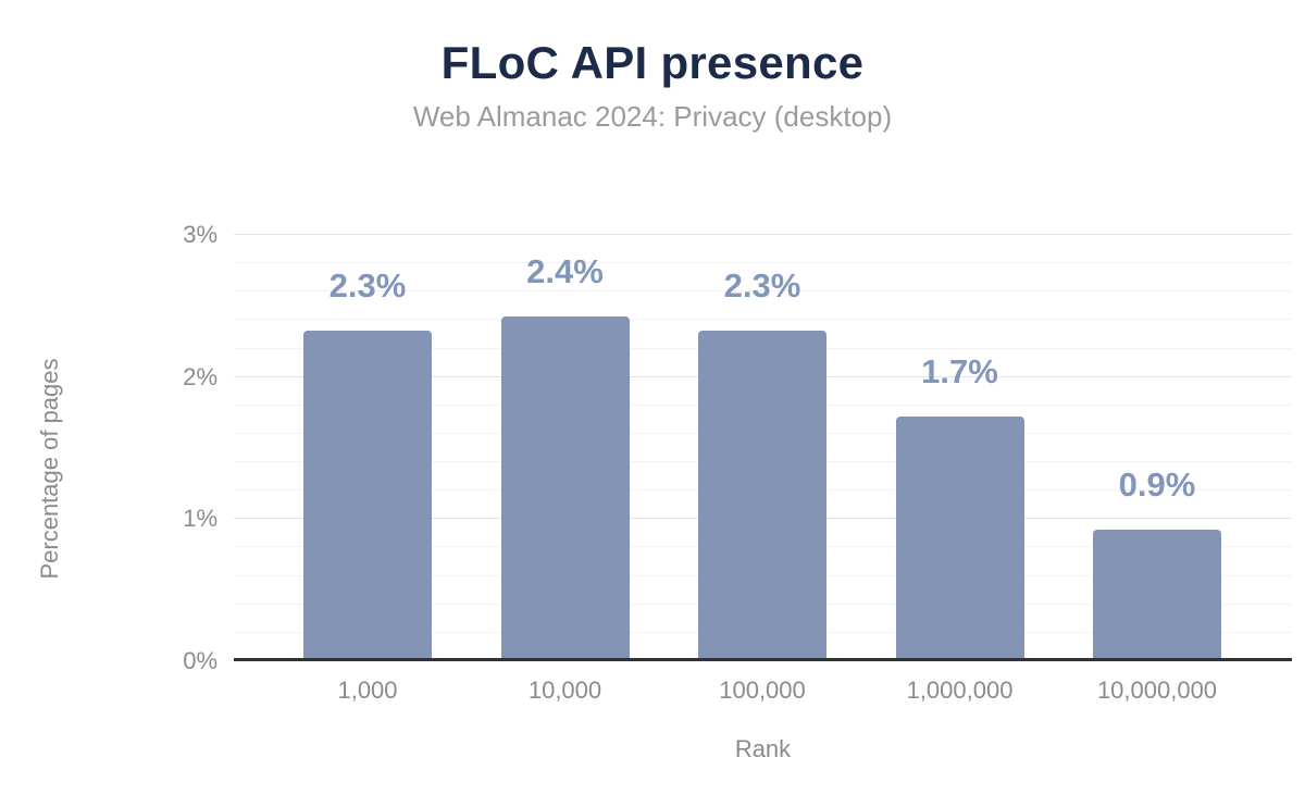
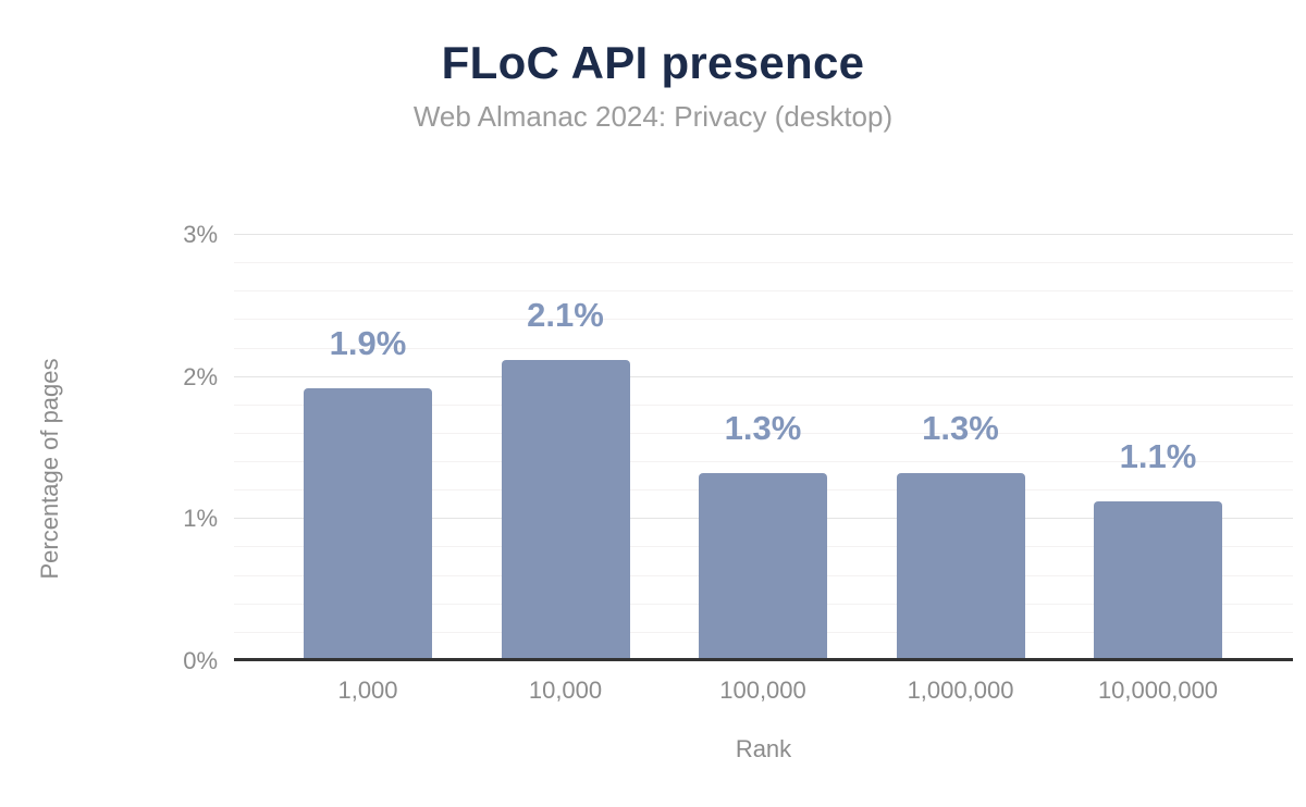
1,000: 2.3% -> 1.9%
10,000: 2.4% -> 2.1%
100,000: 2.3% -> 1.3%
1,000,000: 1.7% -> 1.3%
10,000,000: 0.9% -> 1.1%
